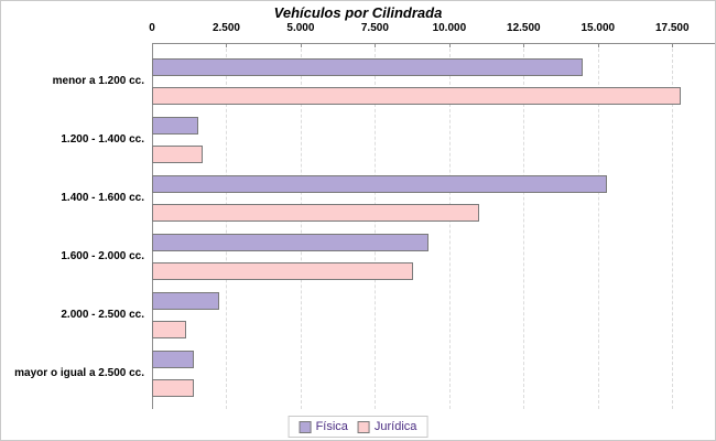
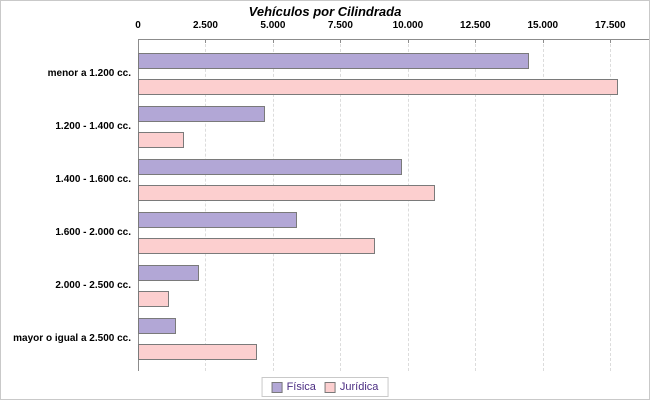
Física/1.200 - 1.400 cc.: 1600 -> 4700
Física/1.400 - 1.600 cc.: 15300 -> 9800
Física/1.600 - 2.000 cc.: 9300 -> 5900
Jurídica/mayor o igual a 2.500 cc.: 1400 -> 4400
